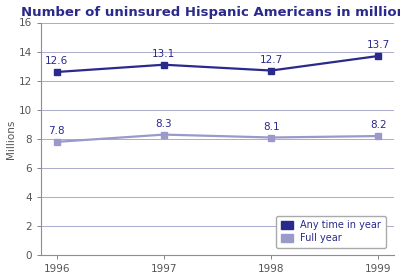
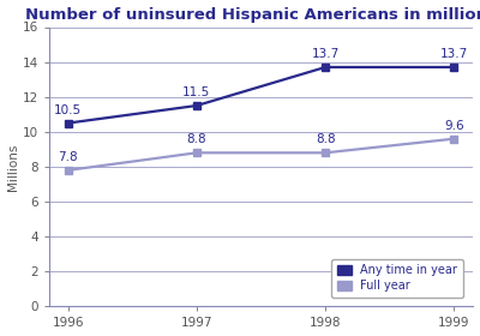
Any time in year/1996: 12.6 -> 10.5
Any time in year/1997: 13.1 -> 11.5
Full year/1997: 8.3 -> 8.8
Any time in year/1998: 12.7 -> 13.7
Full year/1998: 8.1 -> 8.8
Full year/1999: 8.2 -> 9.6
